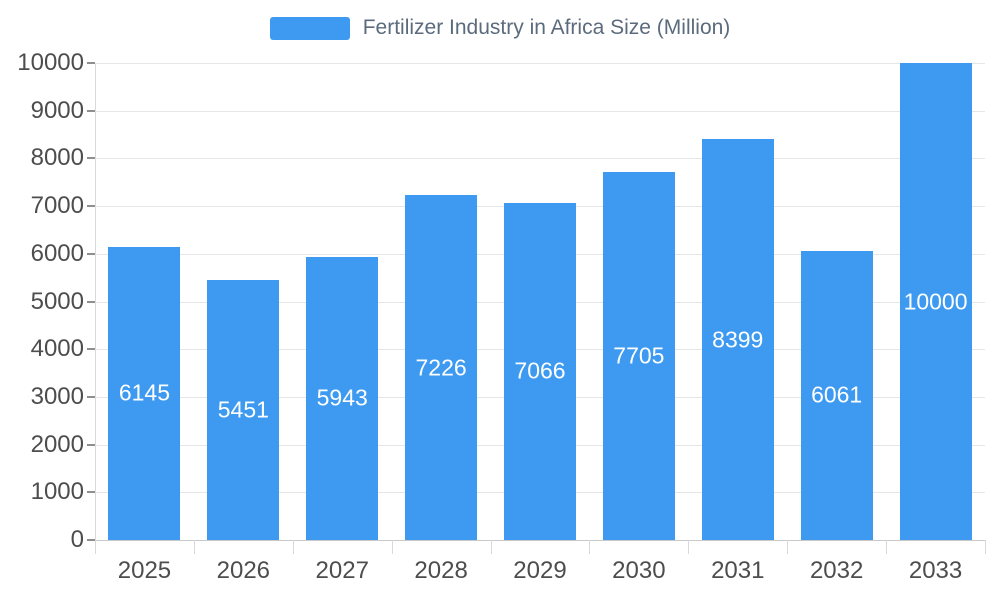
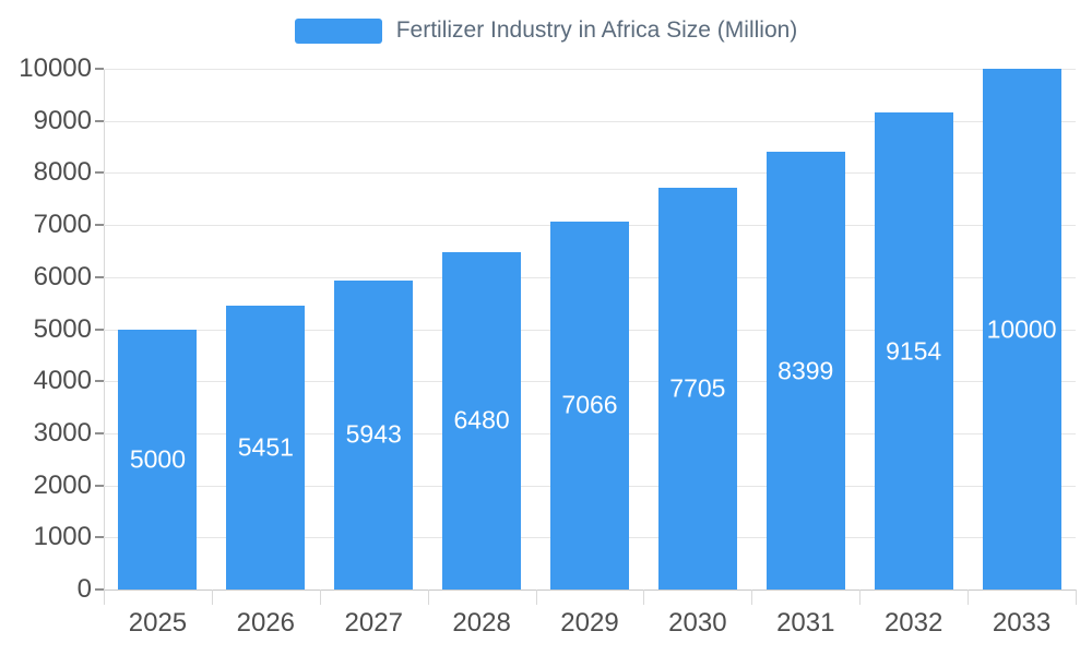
2025: 6145 -> 5000
2028: 7226 -> 6480
2032: 6061 -> 9154
